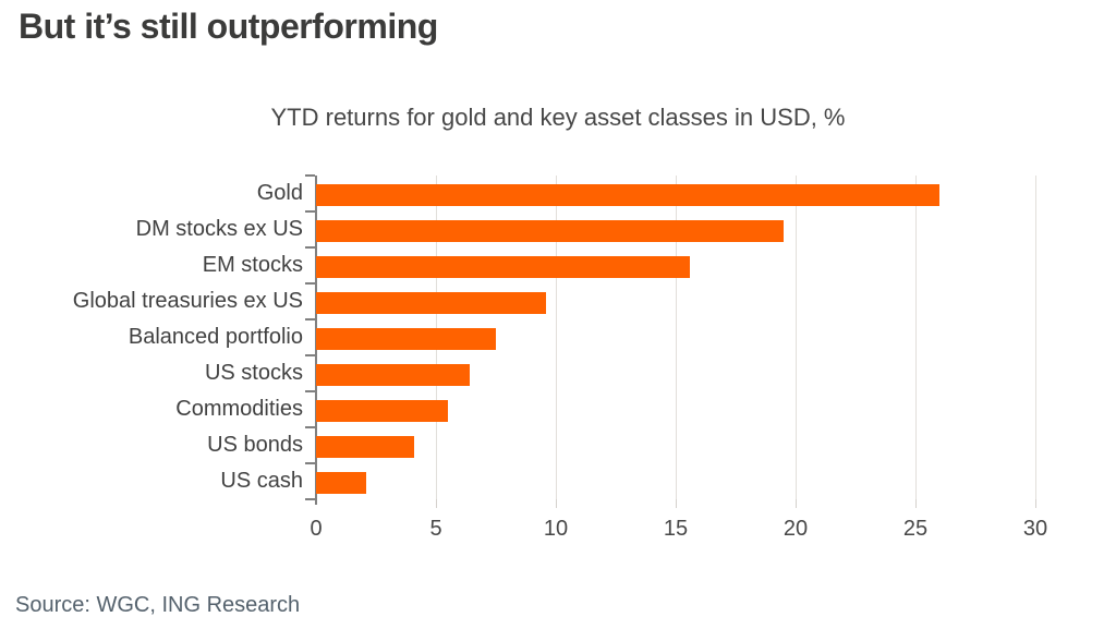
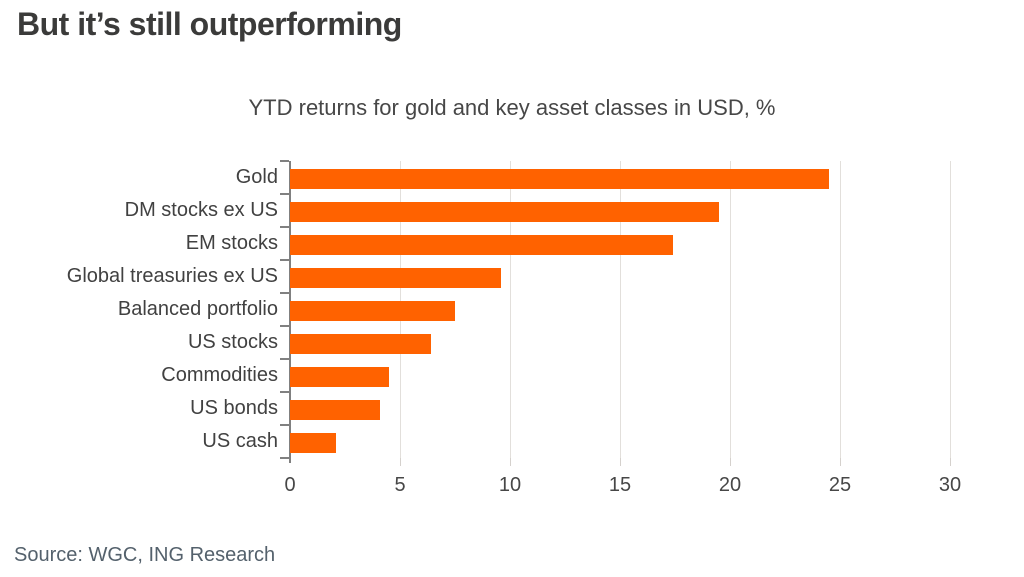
Gold: 26.0 -> 24.5
EM stocks: 15.6 -> 17.4
Commodities: 5.5 -> 4.5
